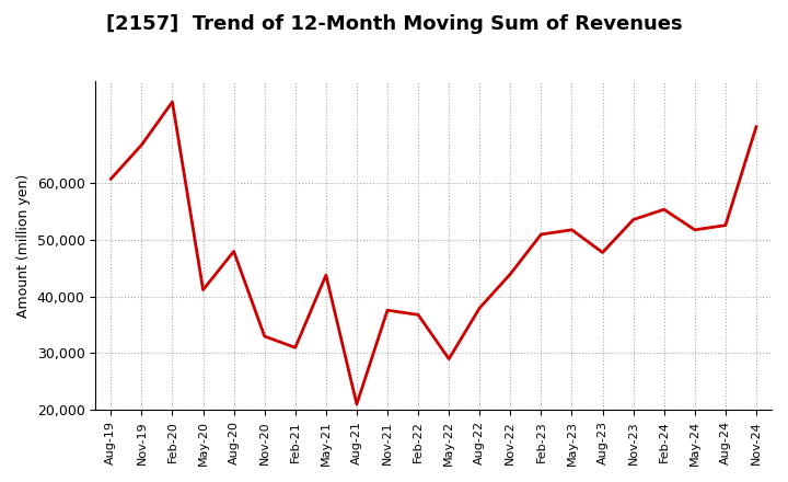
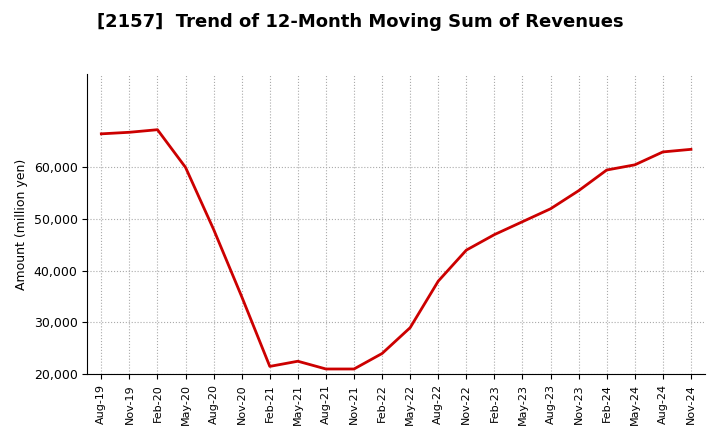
Aug-19: 60,800 -> 66,500
Feb-20: 74,400 -> 67,300
May-20: 41,200 -> 60,000
Nov-20: 33,000 -> 35,000
Feb-21: 31,000 -> 21,500
May-21: 43,800 -> 22,500
Nov-21: 37,600 -> 21,000
Feb-22: 36,800 -> 24,000
Feb-23: 51,000 -> 47,000
May-23: 51,800 -> 49,500
Aug-23: 47,800 -> 52,000
Nov-23: 53,600 -> 55,500
Feb-24: 55,400 -> 59,500
May-24: 51,800 -> 60,500
Aug-24: 52,600 -> 63,000
Nov-24: 70,000 -> 63,500
